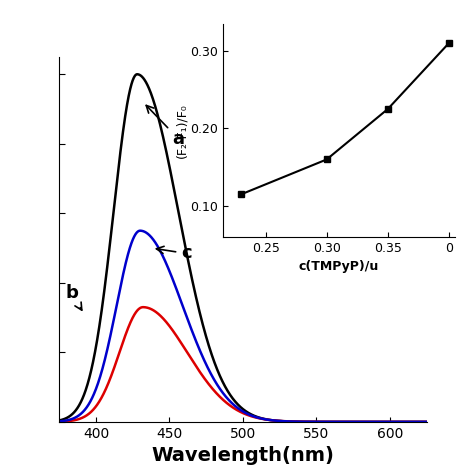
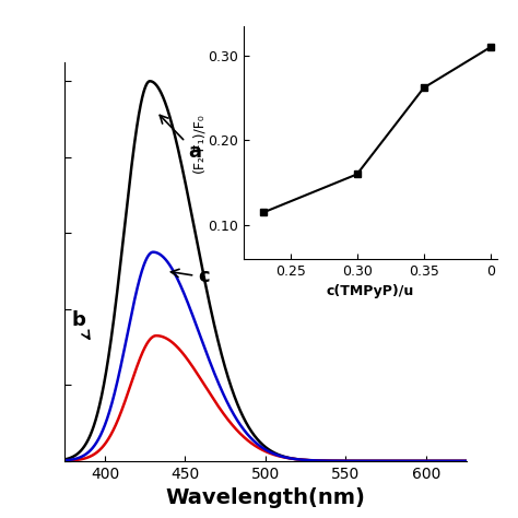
0.35: 0.225 -> 0.262
